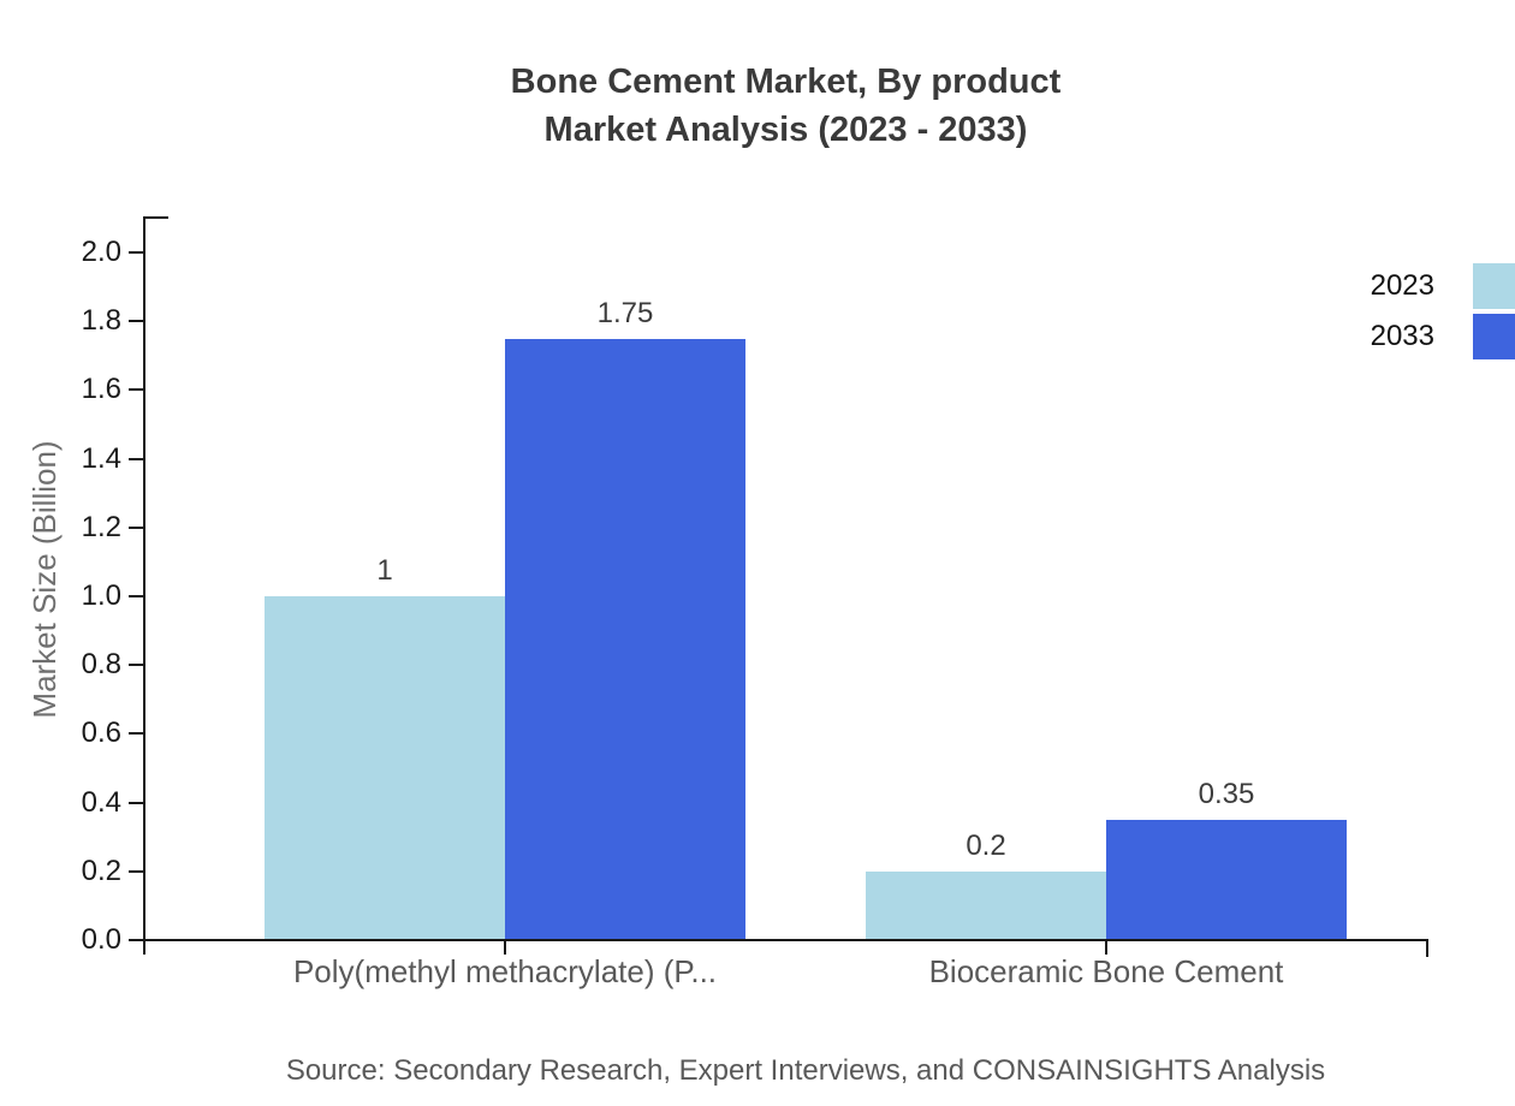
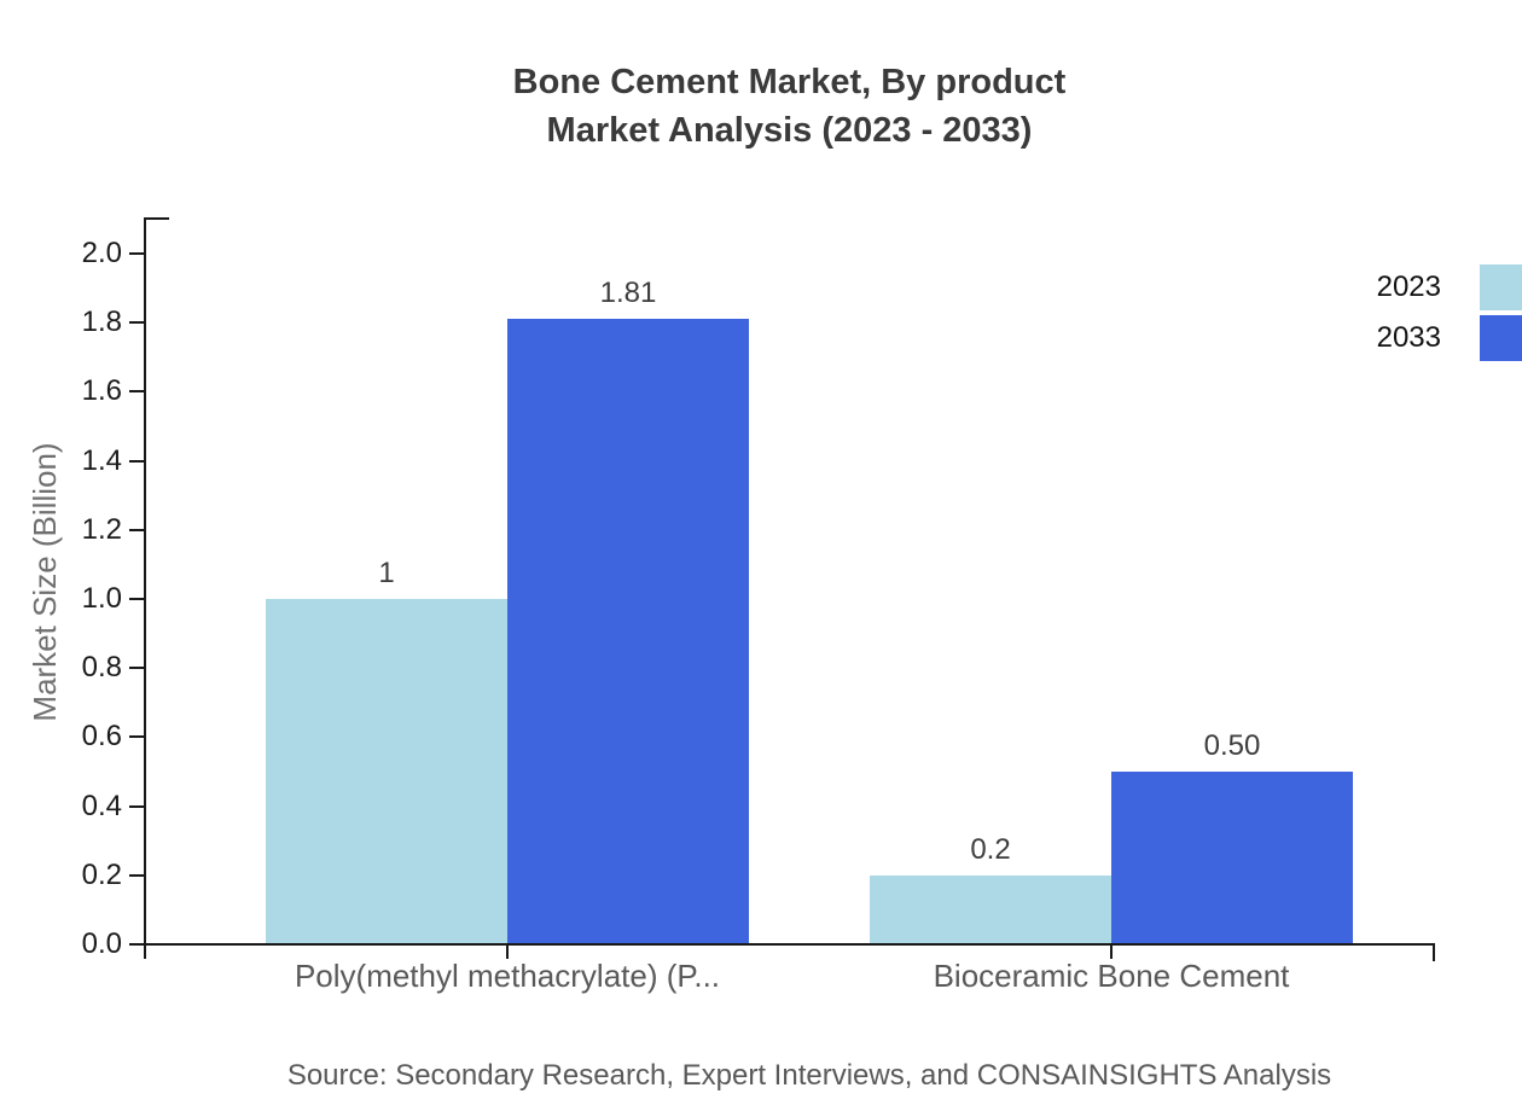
2033/Poly(methyl methacrylate) (P...: 1.75 -> 1.81
2033/Bioceramic Bone Cement: 0.35 -> 0.50
